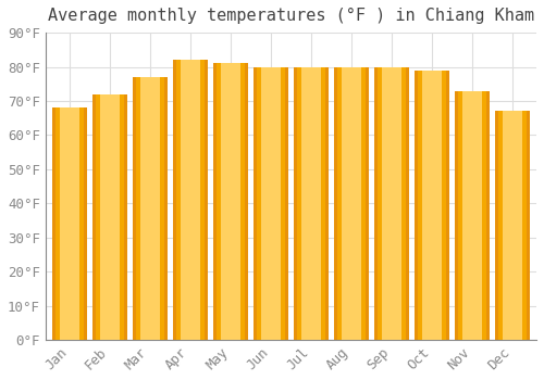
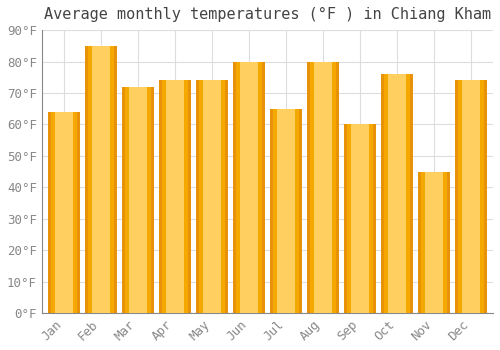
Jan: 68°F -> 64°F
Feb: 72°F -> 85°F
Mar: 77°F -> 72°F
Apr: 82°F -> 74°F
May: 81°F -> 74°F
Jul: 80°F -> 65°F
Sep: 80°F -> 60°F
Oct: 79°F -> 76°F
Nov: 73°F -> 45°F
Dec: 67°F -> 74°F
